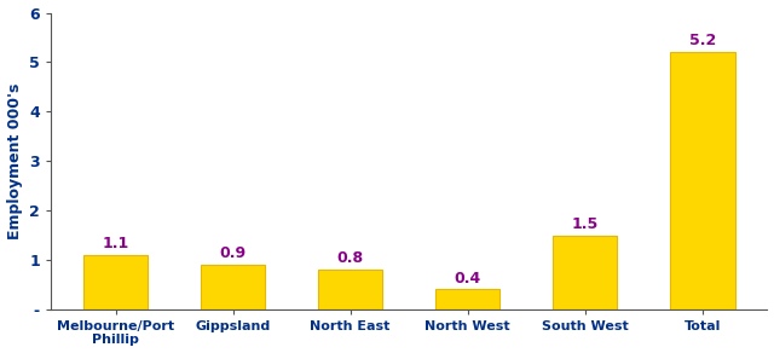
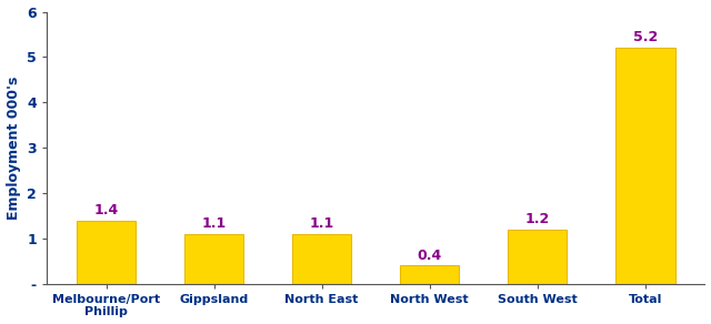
Melbourne/Port Phillip: 1.1 -> 1.4
Gippsland: 0.9 -> 1.1
North East: 0.8 -> 1.1
South West: 1.5 -> 1.2
